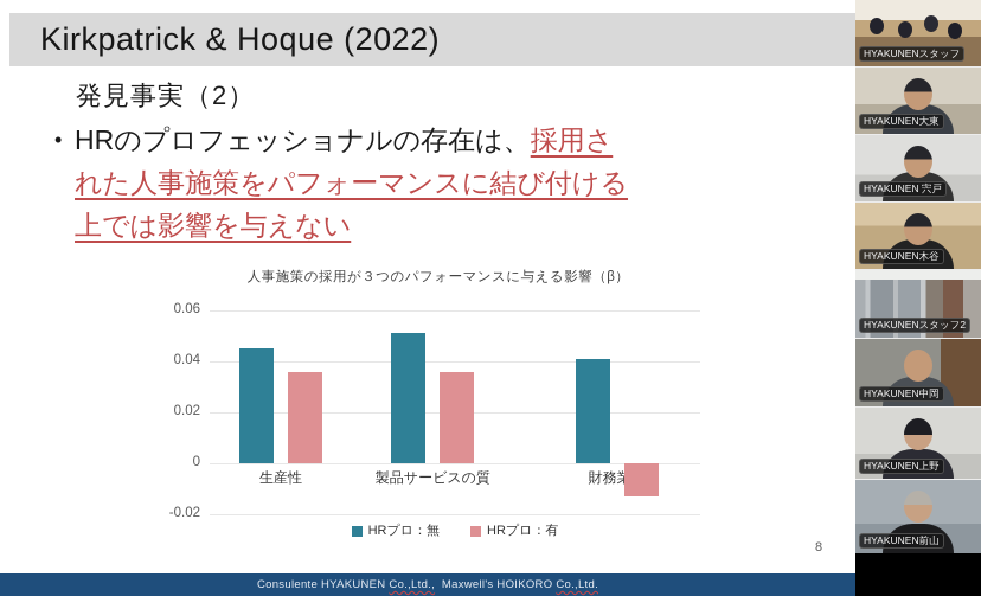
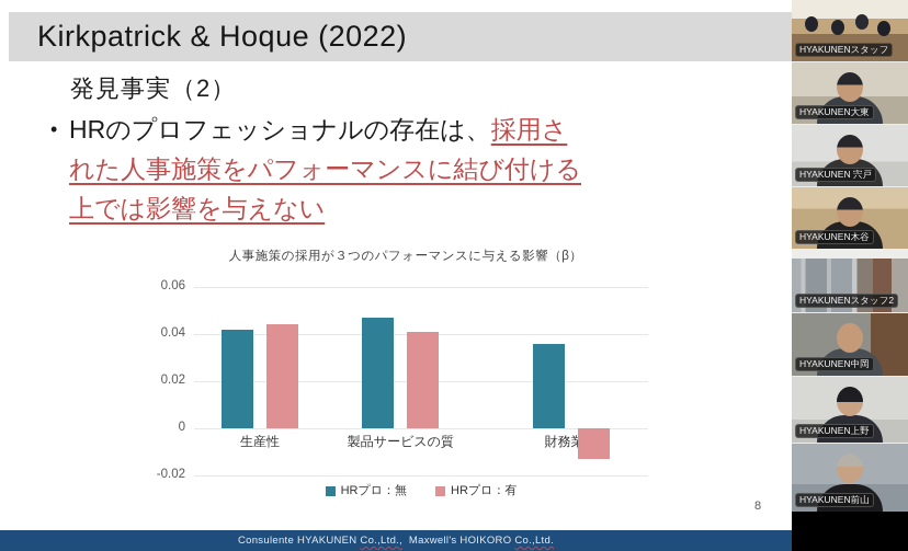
HRプロ：無/生産性: 0.045 -> 0.042
HRプロ：有/生産性: 0.036 -> 0.044
HRプロ：無/製品サービスの質: 0.051 -> 0.047
HRプロ：有/製品サービスの質: 0.036 -> 0.041
HRプロ：無/財務業績: 0.041 -> 0.036
